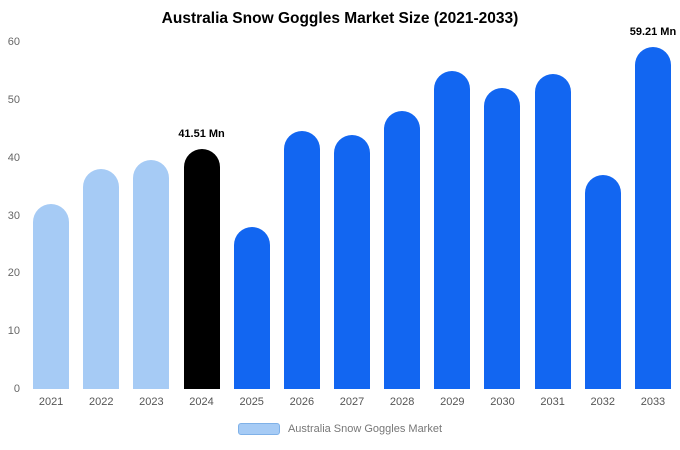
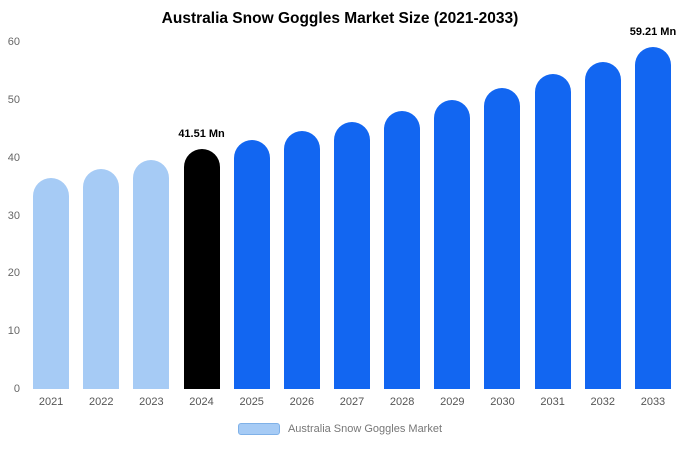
2021: 32 -> 36
2025: 28 -> 43
2027: 44 -> 46
2029: 55 -> 50
2032: 37 -> 56
